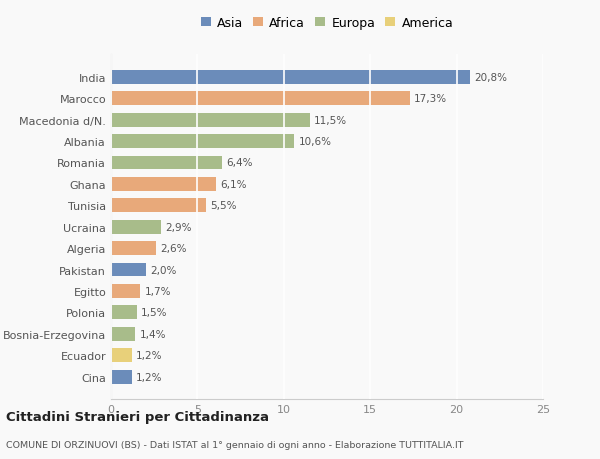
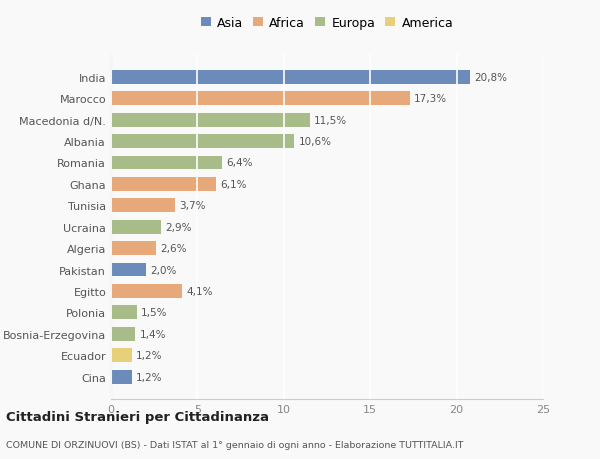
Tunisia: 5,5% -> 3,7%
Egitto: 1,7% -> 4,1%
